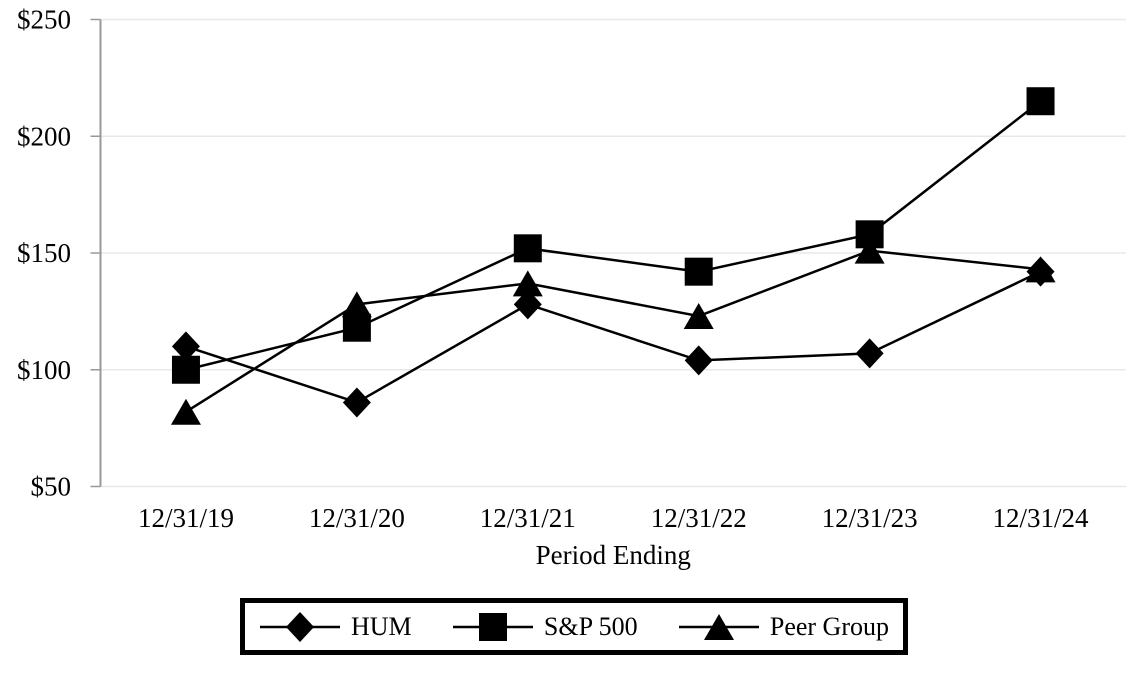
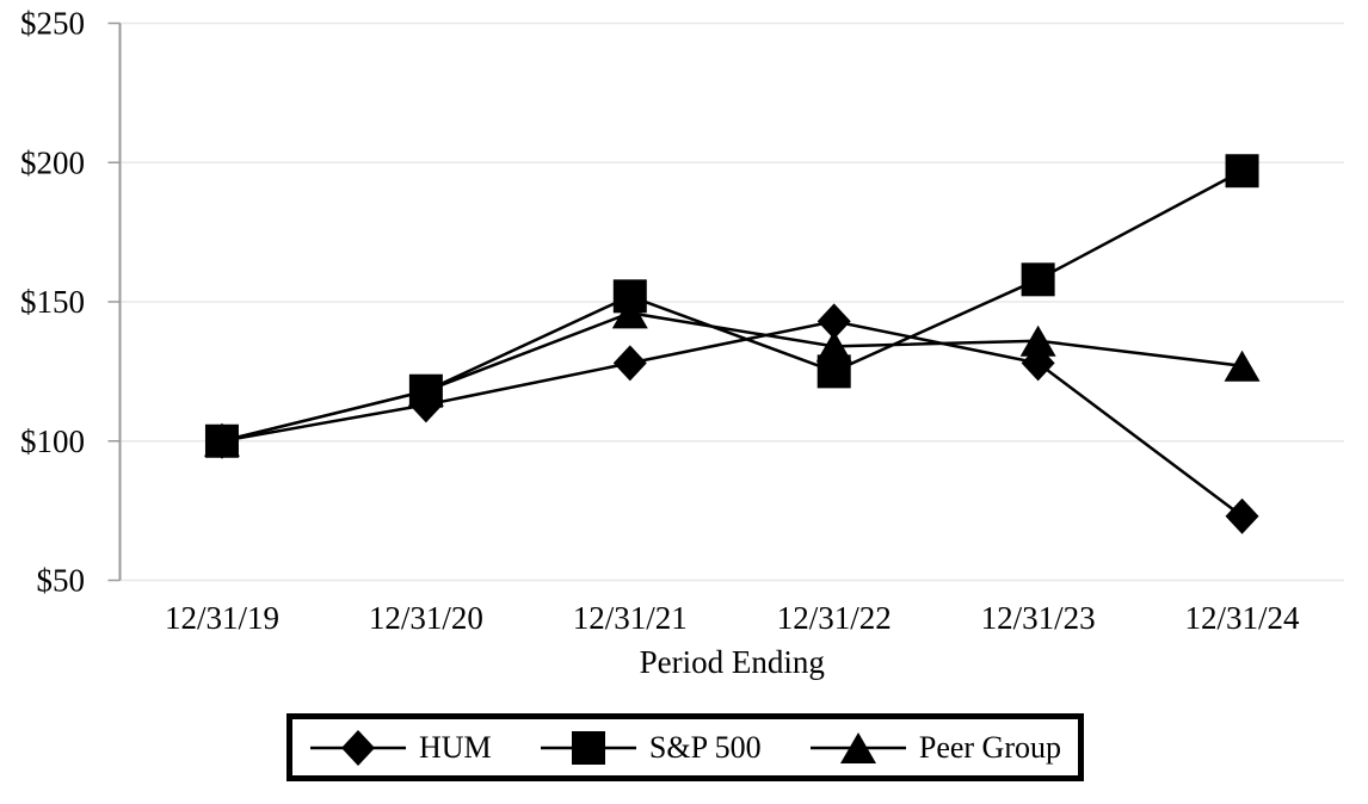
HUM/12/31/19: $110 -> $100
Peer Group/12/31/19: $82 -> $100
HUM/12/31/20: $86 -> $113
Peer Group/12/31/20: $128 -> $118
Peer Group/12/31/21: $137 -> $146
HUM/12/31/22: $104 -> $143
S&P 500/12/31/22: $142 -> $125
Peer Group/12/31/22: $123 -> $134
HUM/12/31/23: $107 -> $128
Peer Group/12/31/23: $151 -> $136
HUM/12/31/24: $142 -> $73
S&P 500/12/31/24: $215 -> $197
Peer Group/12/31/24: $143 -> $127
